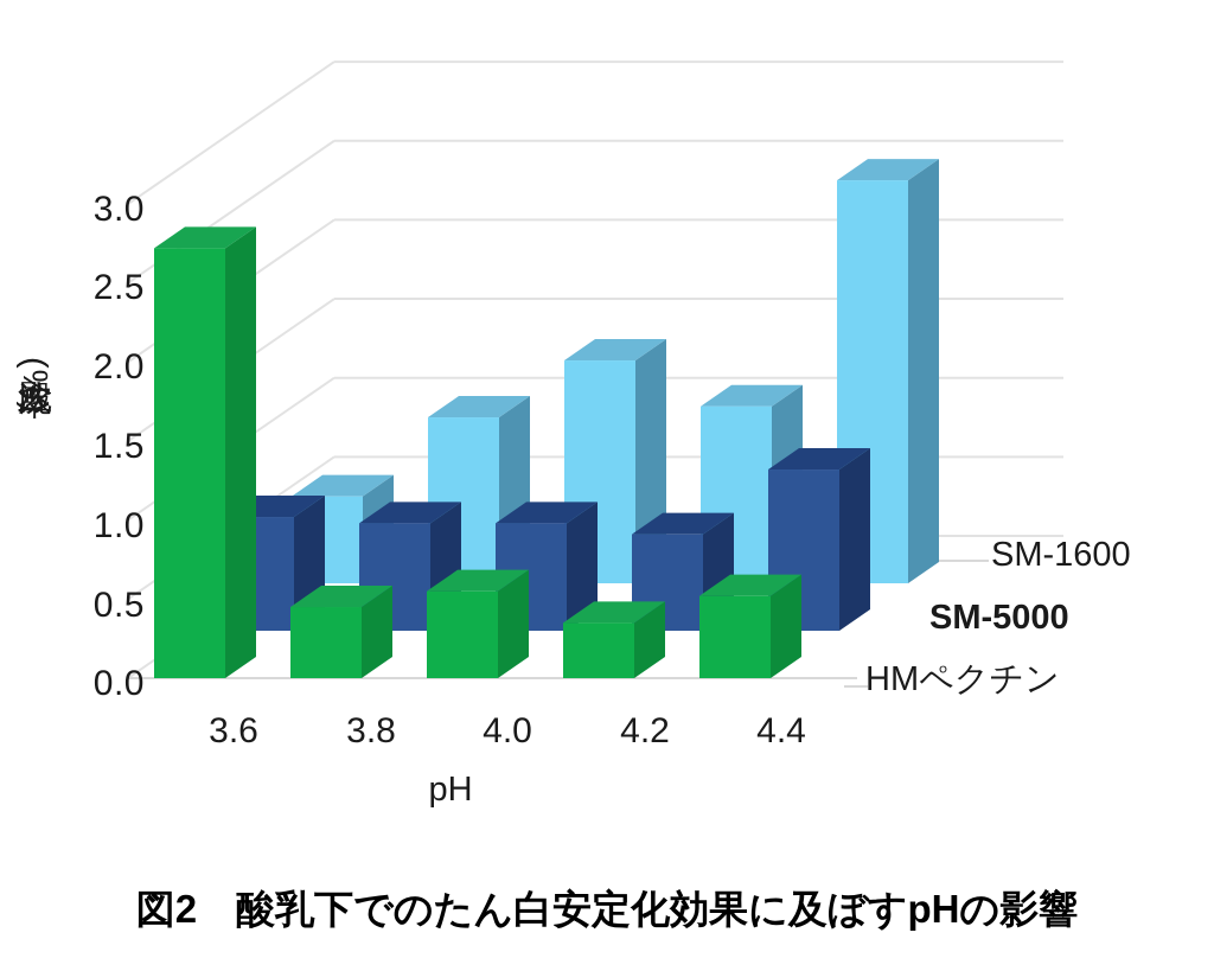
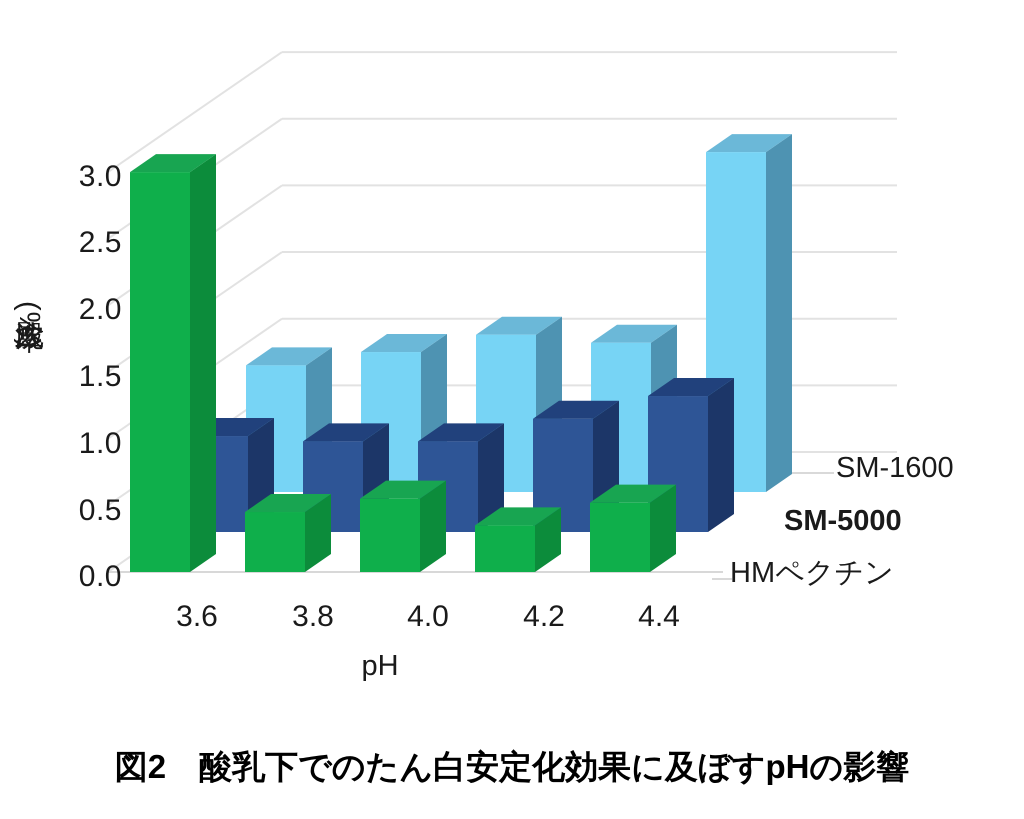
SM-1600/3.6: 0.55 -> 0.95
HMペクチン/3.6: 2.72 -> 3.00
SM-1600/4.0: 1.41 -> 1.18
SM-5000/4.2: 0.61 -> 0.85
